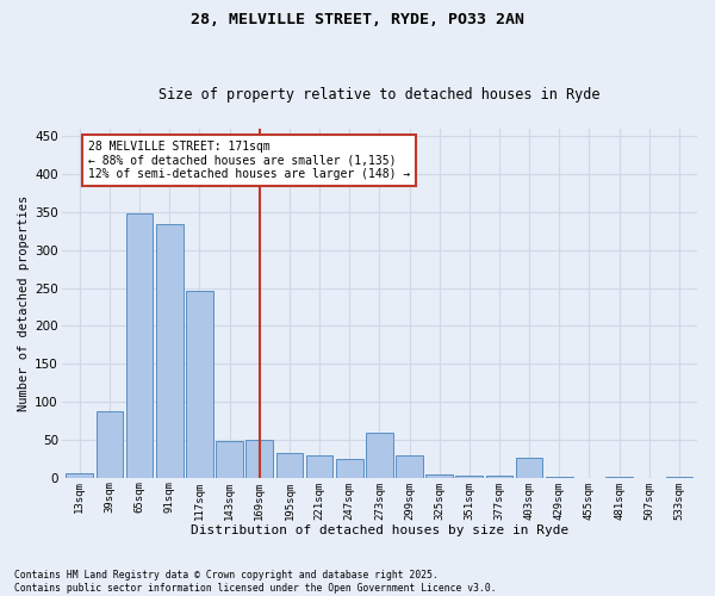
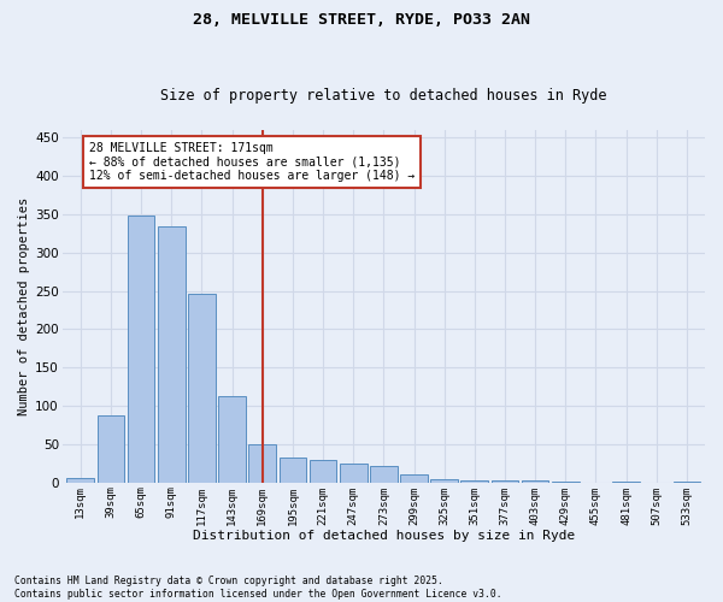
143sqm: 48 -> 113
273sqm: 60 -> 21
299sqm: 30 -> 10
403sqm: 26 -> 3
